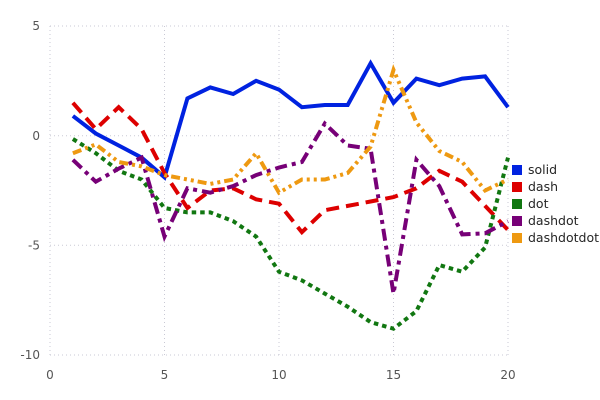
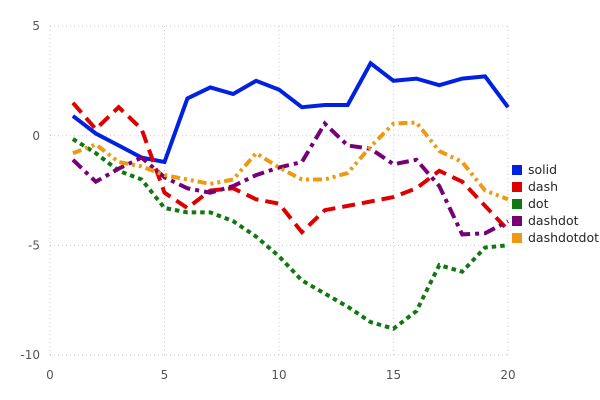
solid/5: -1.9 -> -1.2
dash/5: -1.7 -> -2.6
dashdot/5: -4.6 -> -1.9
dot/10: -6.2 -> -5.5
dashdotdot/10: -2.6 -> -1.4
solid/15: 1.5 -> 2.5
dashdot/15: -7.2 -> -1.3
dashdotdot/15: 3.0 -> 0.6
dot/20: -1.0 -> -5.0
dashdotdot/20: -2.0 -> -2.9
